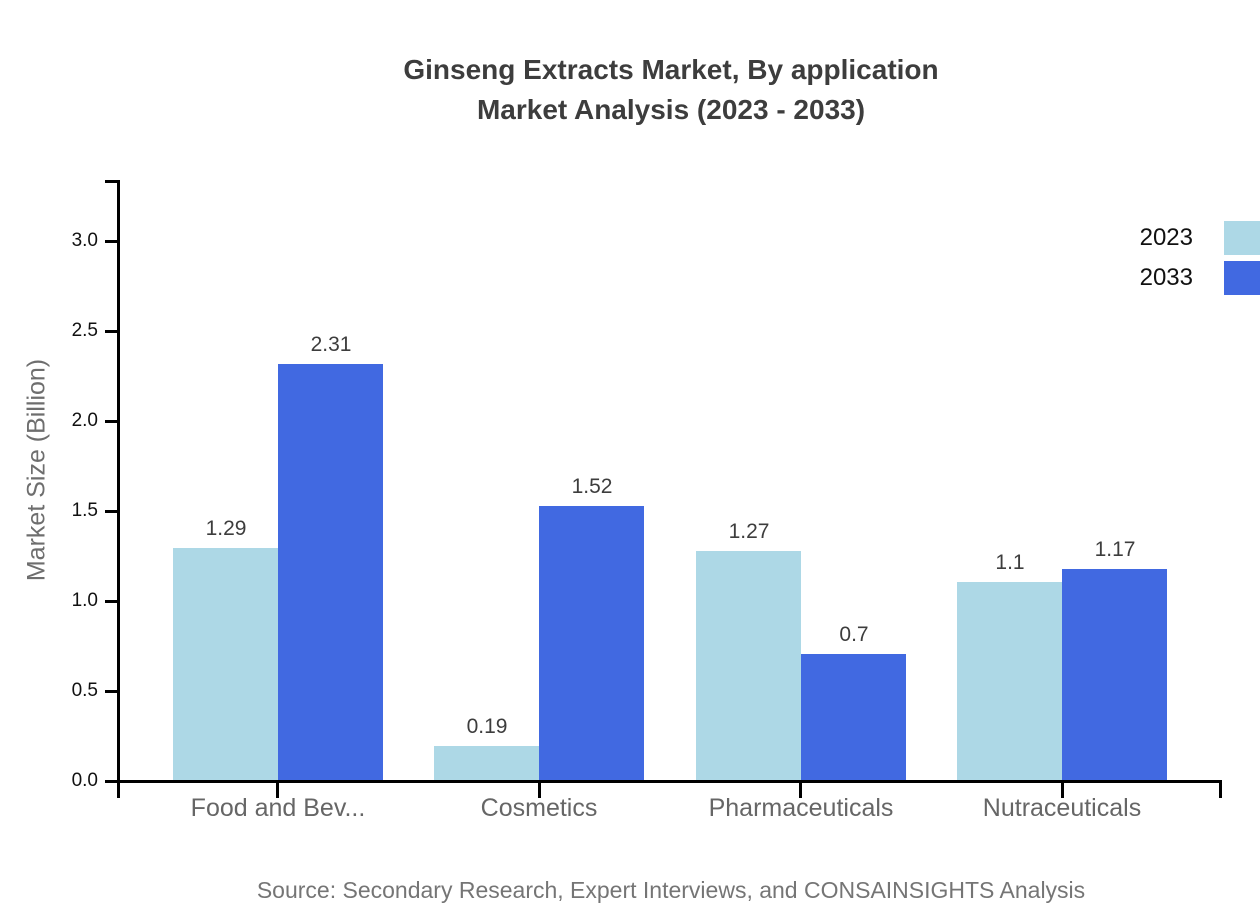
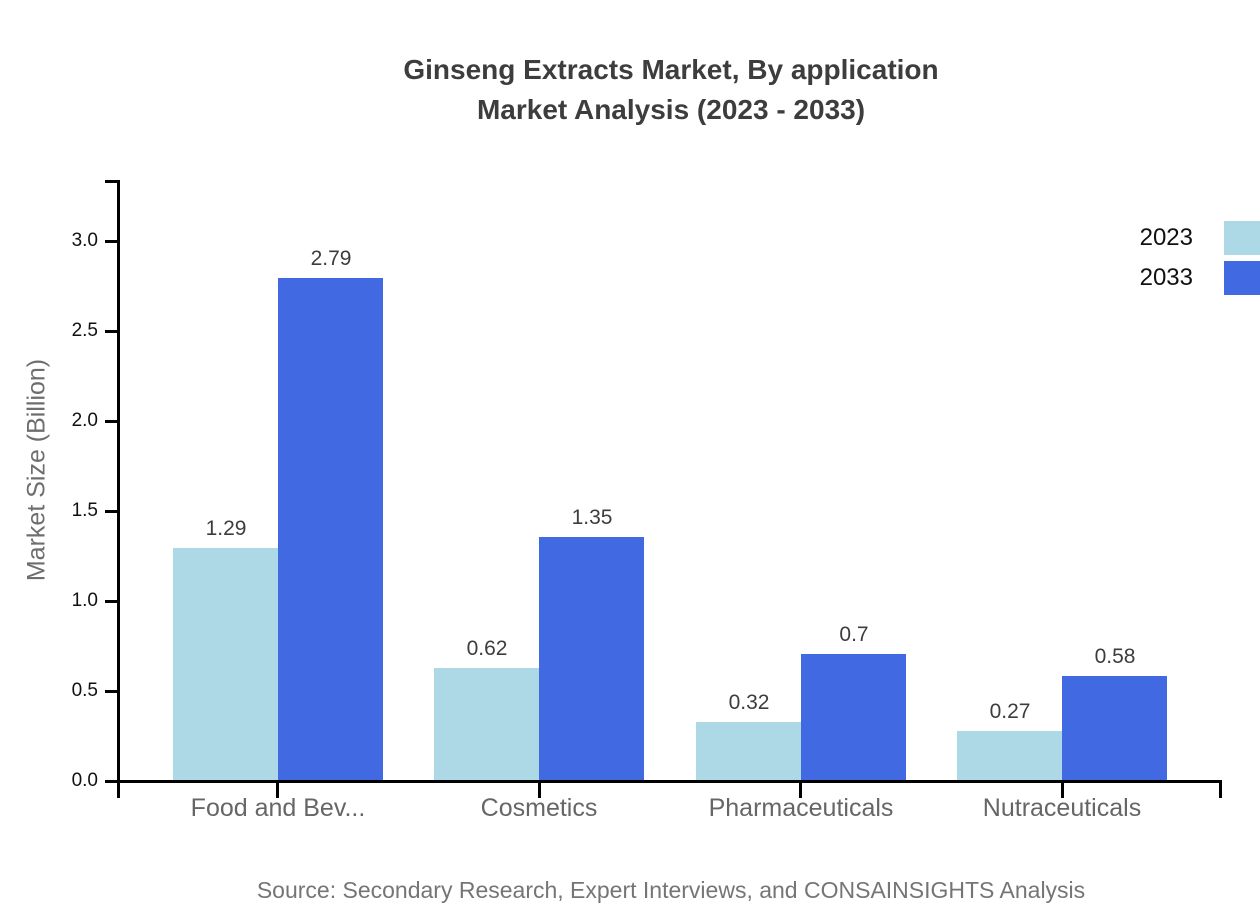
2033/Food and Bev...: 2.31 -> 2.79
2023/Cosmetics: 0.19 -> 0.62
2033/Cosmetics: 1.52 -> 1.35
2023/Pharmaceuticals: 1.27 -> 0.32
2023/Nutraceuticals: 1.1 -> 0.27
2033/Nutraceuticals: 1.17 -> 0.58
